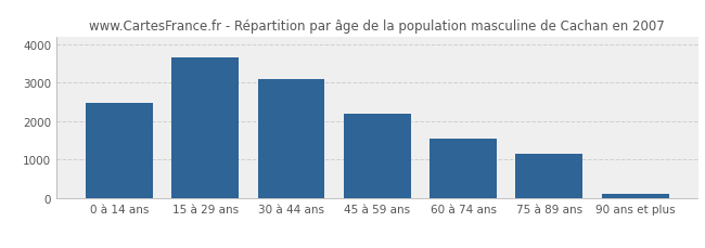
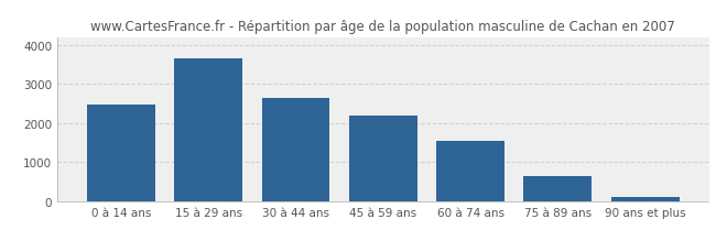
30 à 44 ans: 3100 -> 2650
75 à 89 ans: 1150 -> 660
